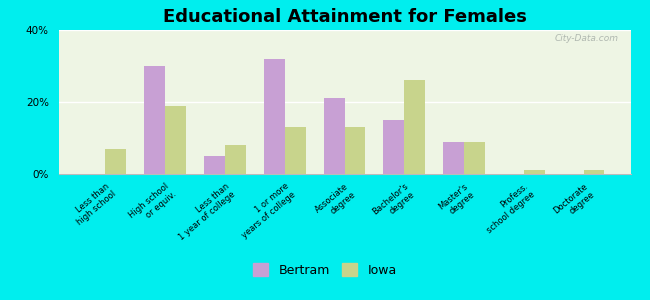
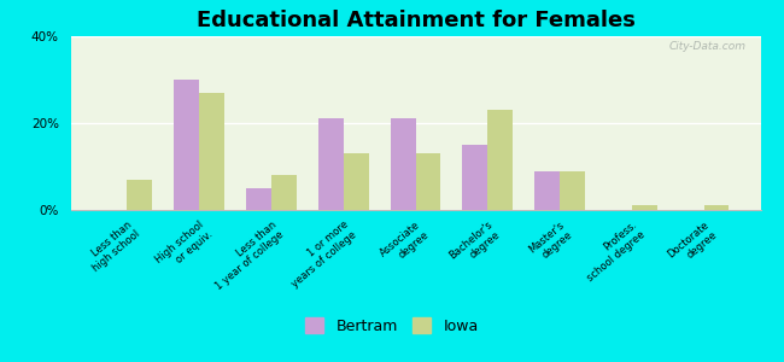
Iowa/High school or equiv.: 19% -> 27%
Bertram/1 or more years of college: 32% -> 21%
Iowa/Bachelor's degree: 26% -> 23%
